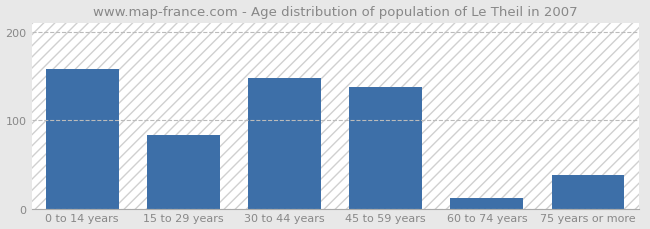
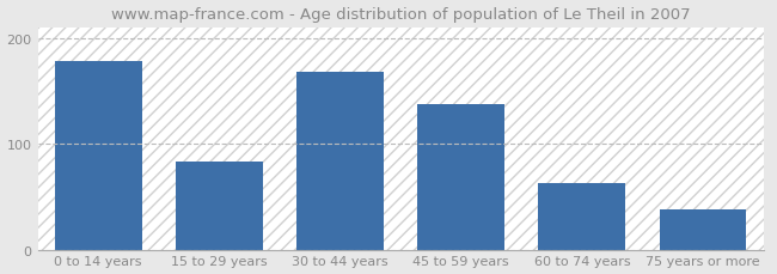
0 to 14 years: 158 -> 178
30 to 44 years: 148 -> 168
60 to 74 years: 12 -> 63
